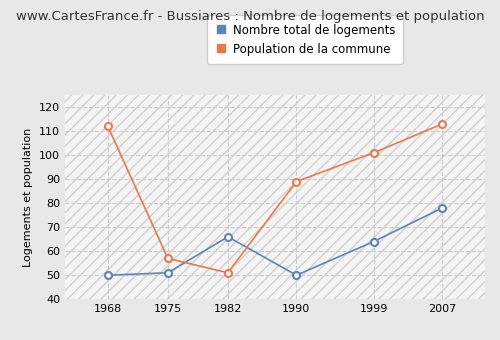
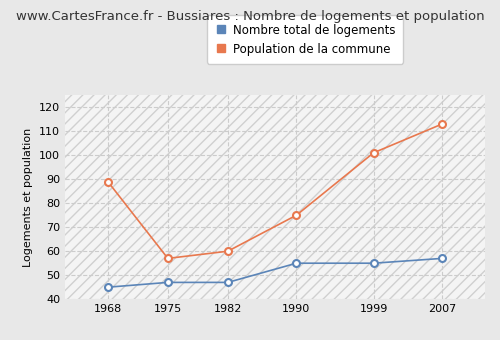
Nombre total de logements/1968: 50 -> 45
Population de la commune/1968: 112 -> 89
Nombre total de logements/1975: 51 -> 47
Nombre total de logements/1982: 66 -> 47
Population de la commune/1982: 51 -> 60
Nombre total de logements/1990: 50 -> 55
Population de la commune/1990: 89 -> 75
Nombre total de logements/1999: 64 -> 55
Nombre total de logements/2007: 78 -> 57
